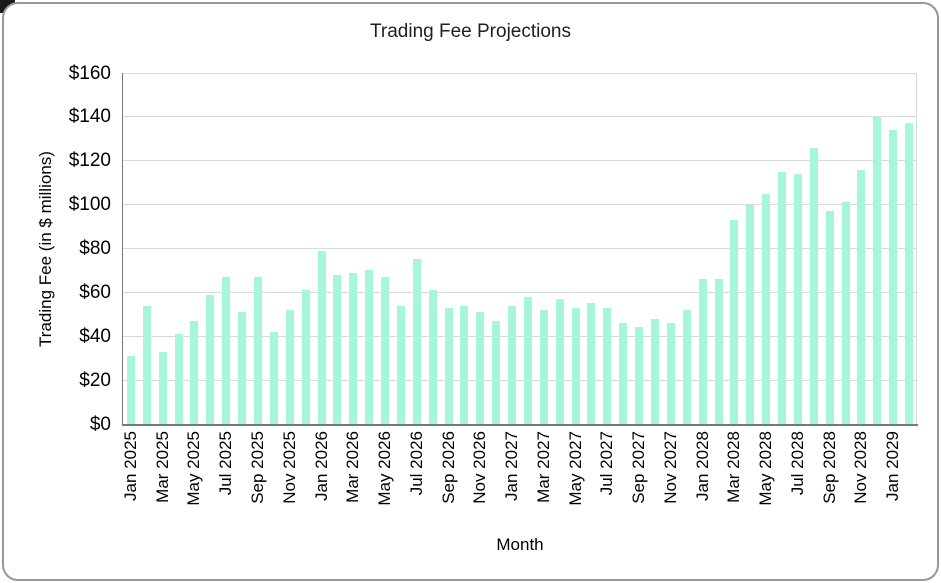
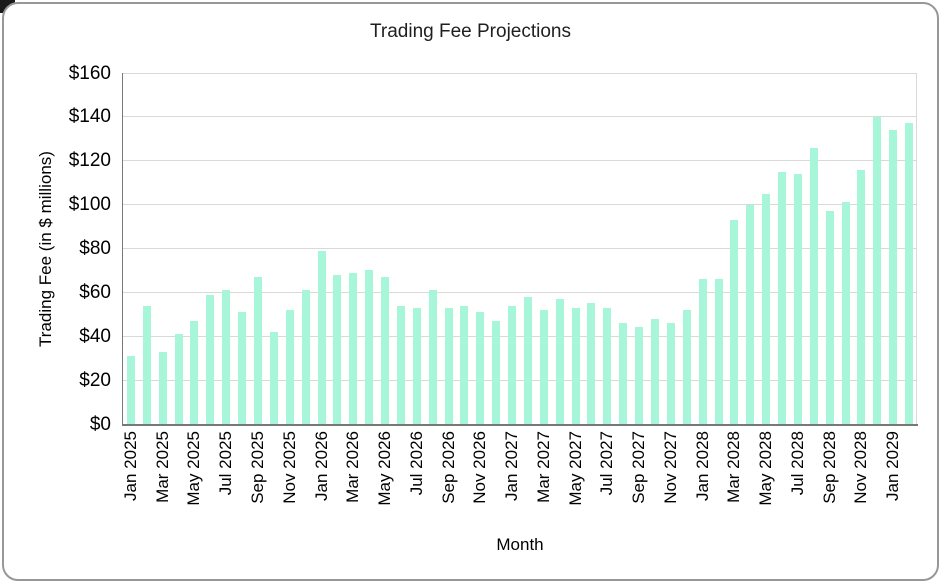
Jul 2025: $67 -> $61
Jul 2026: $75 -> $53
